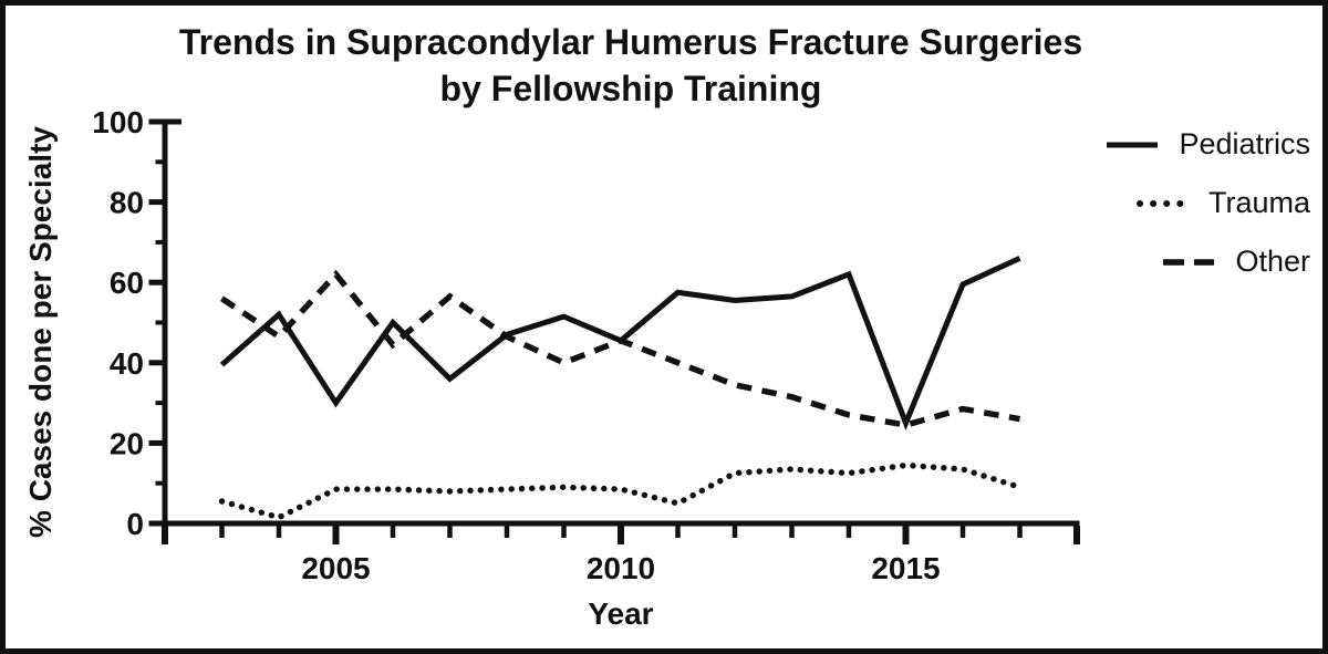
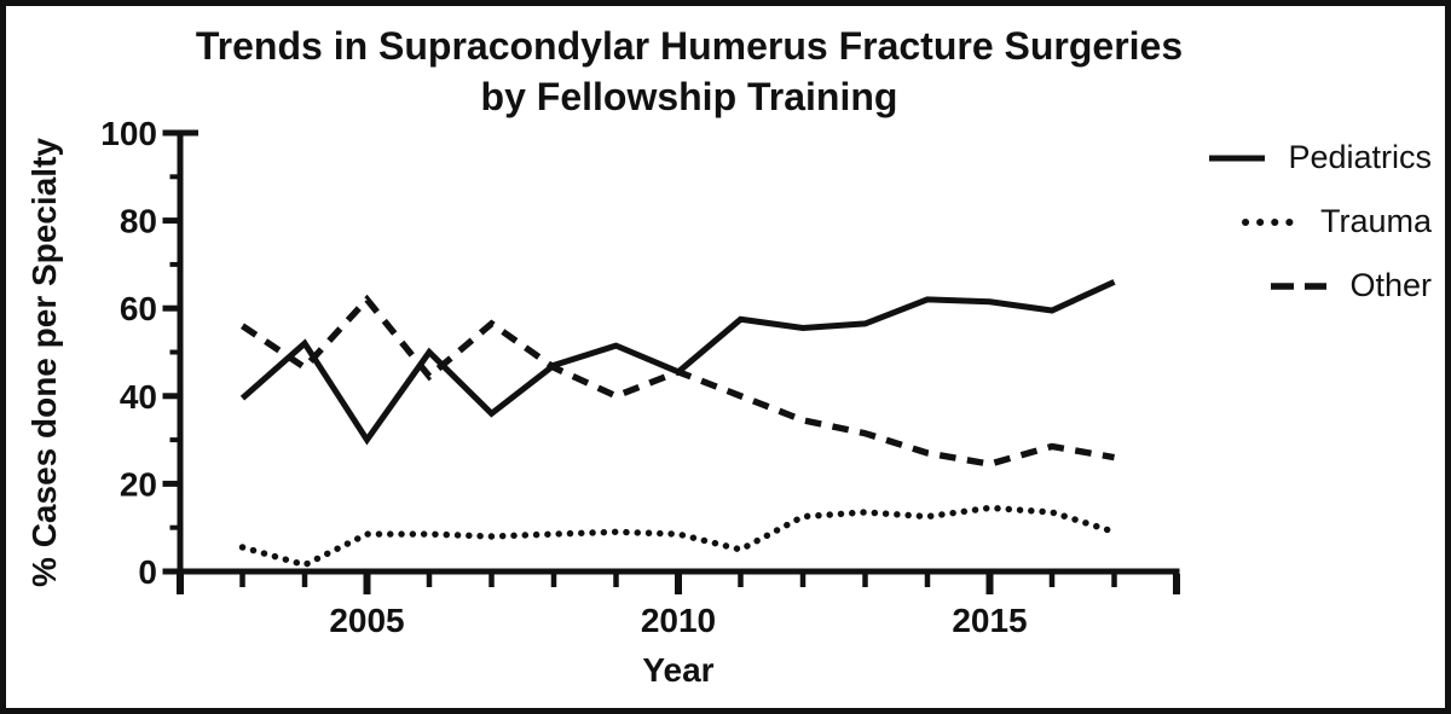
Pediatrics/2015: 25 -> 62
